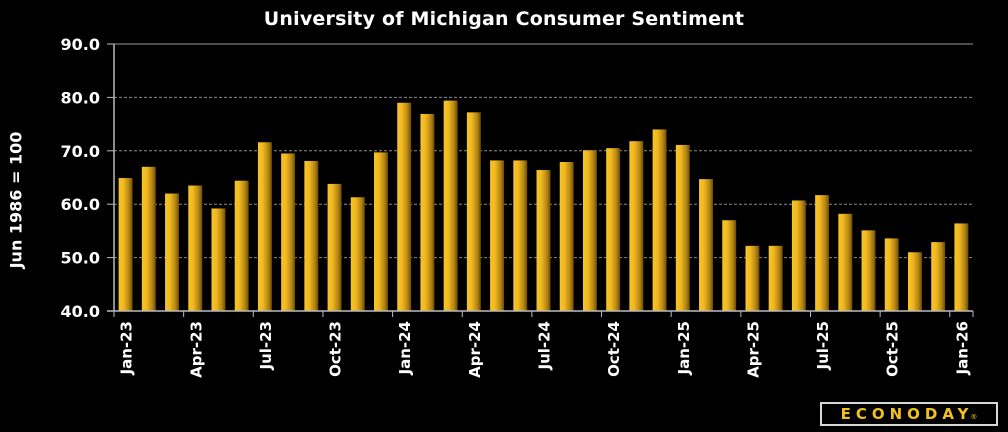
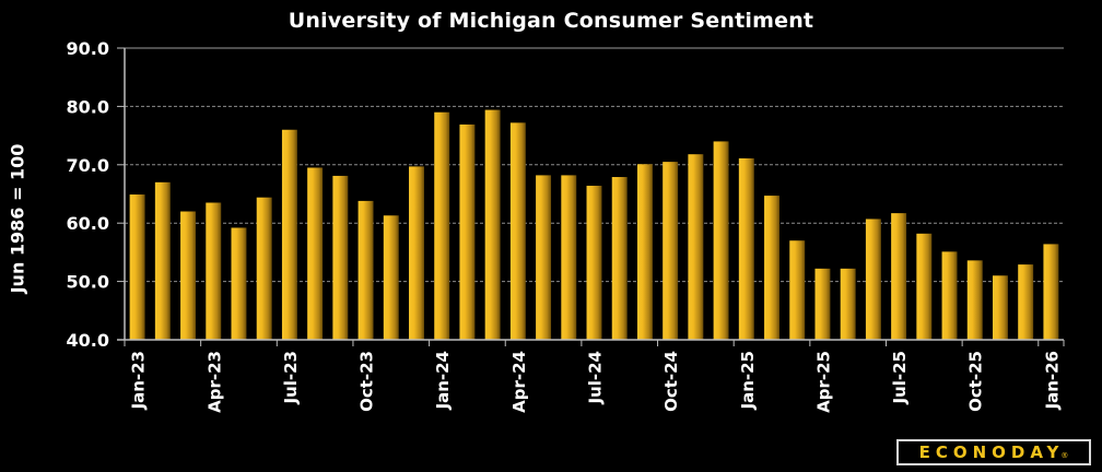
Jul-23: 72 -> 76
